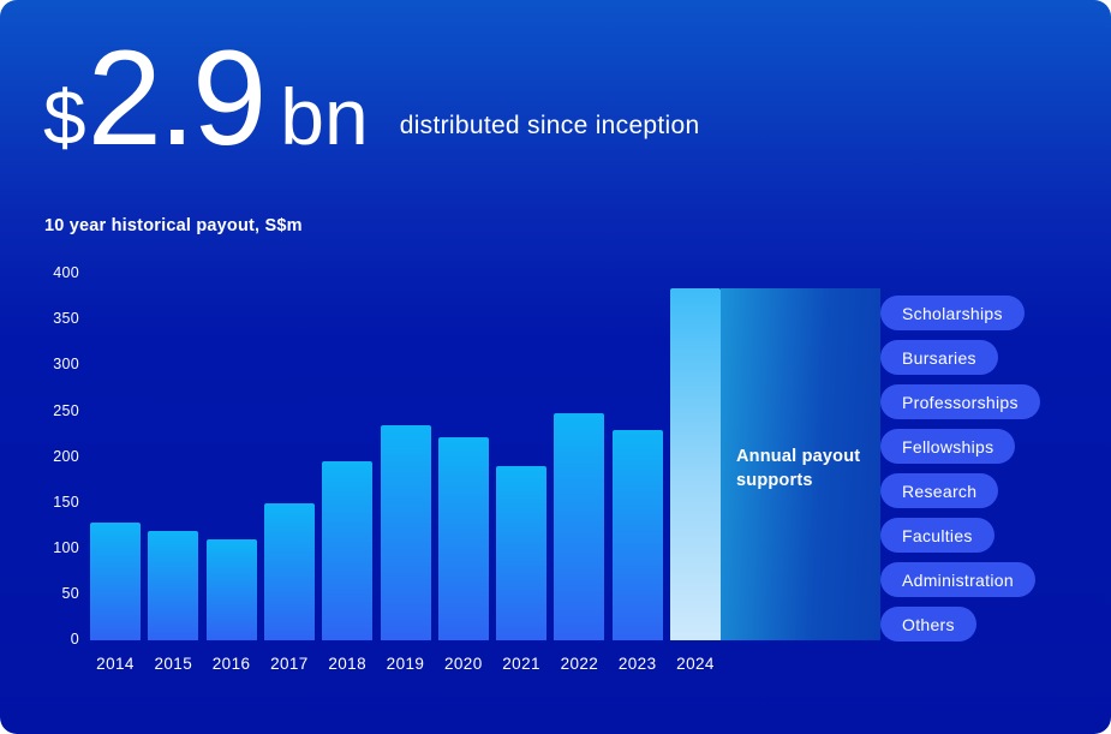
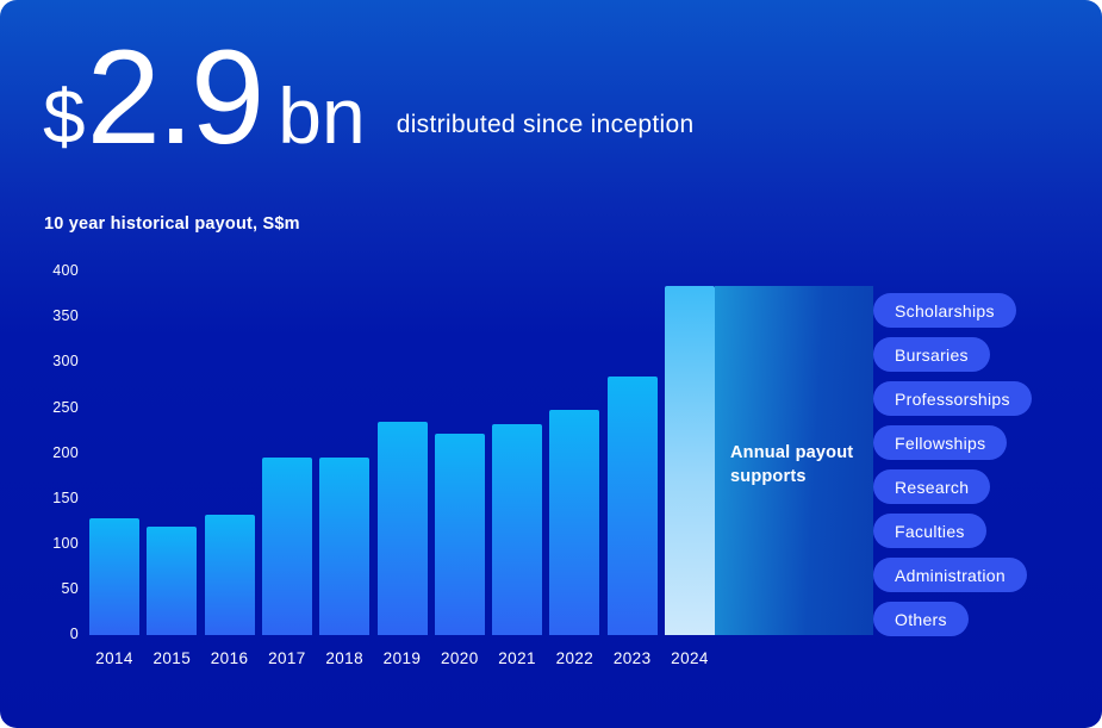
2016: 110 -> 130
2017: 150 -> 200
2021: 190 -> 230
2023: 230 -> 280
